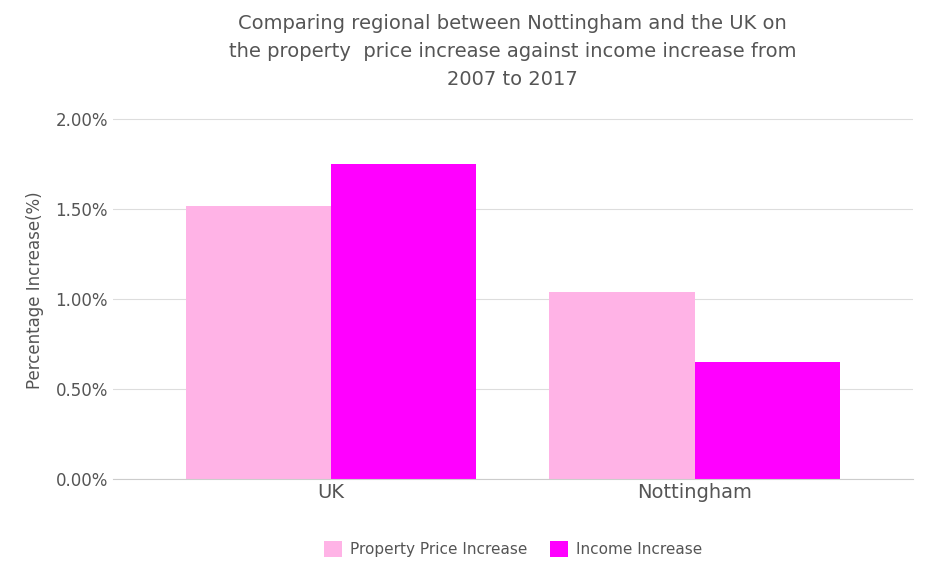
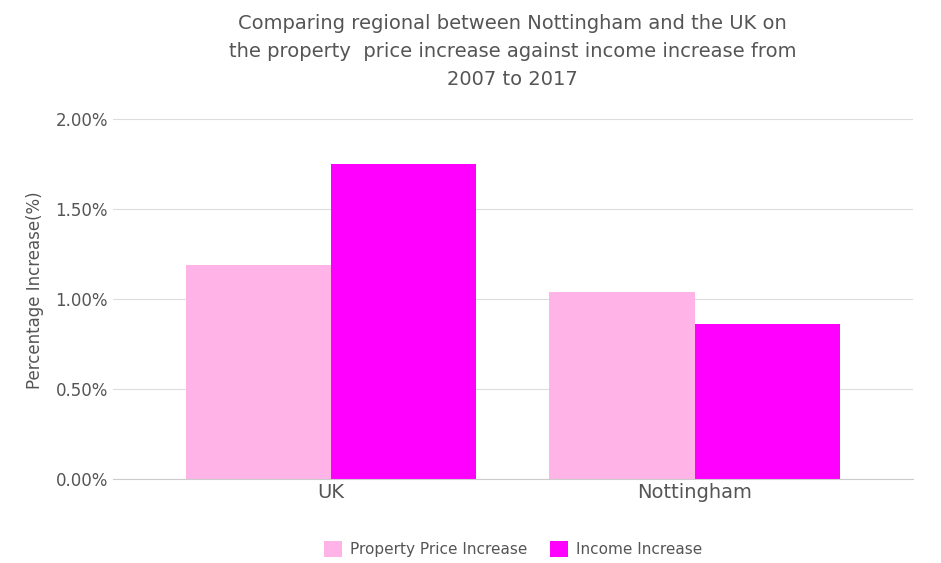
Property Price Increase/UK: 1.52% -> 1.19%
Income Increase/Nottingham: 0.65% -> 0.86%
